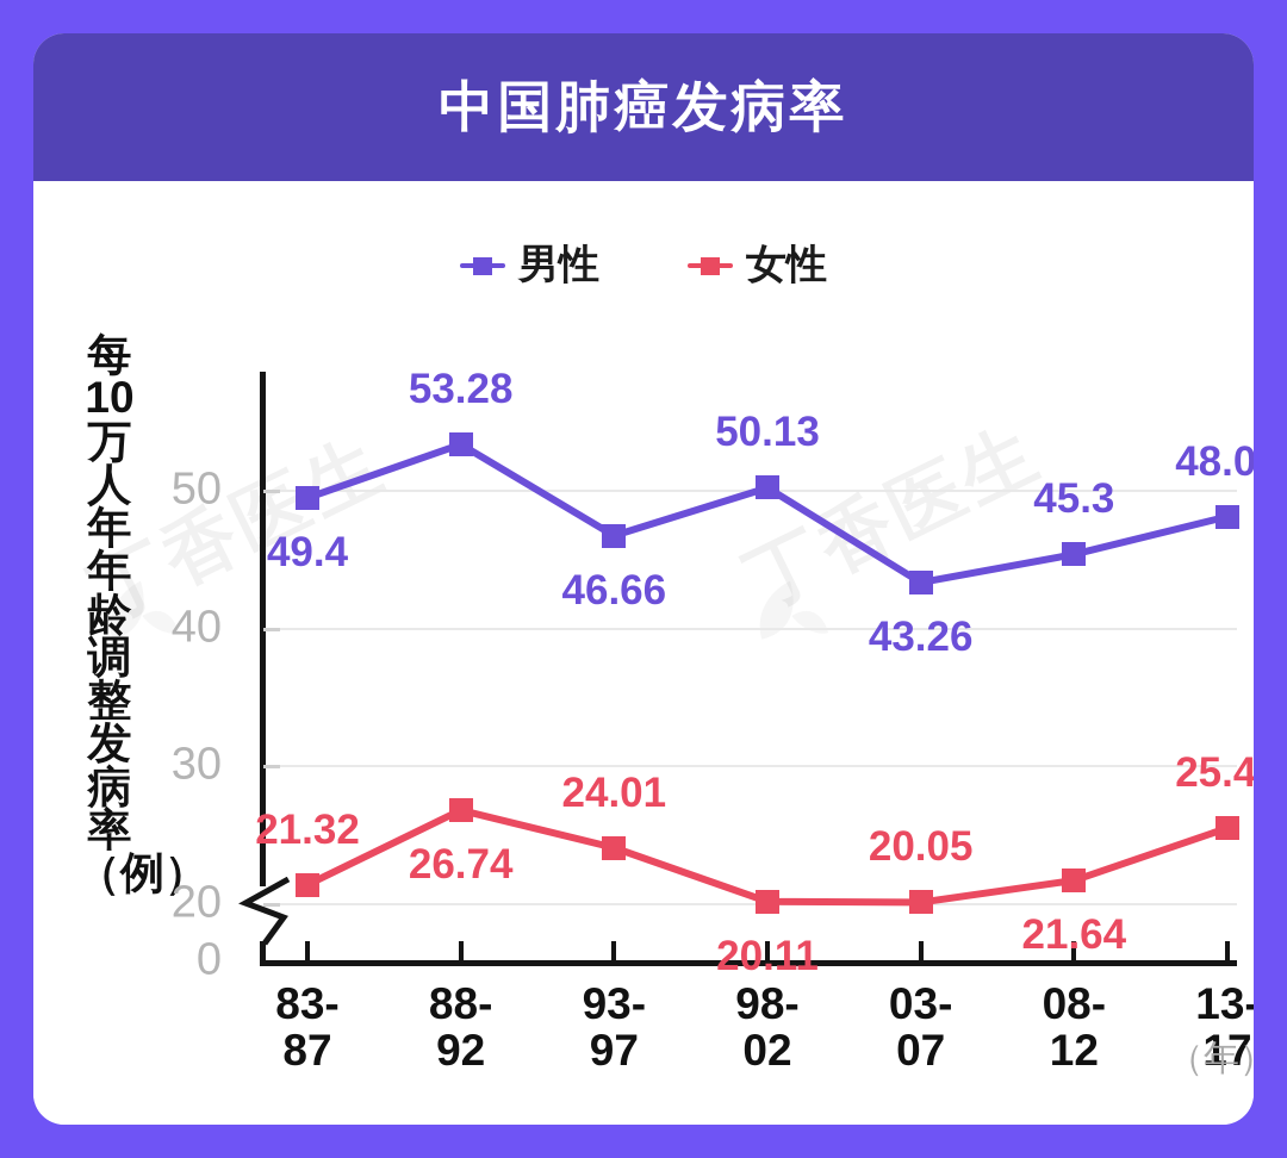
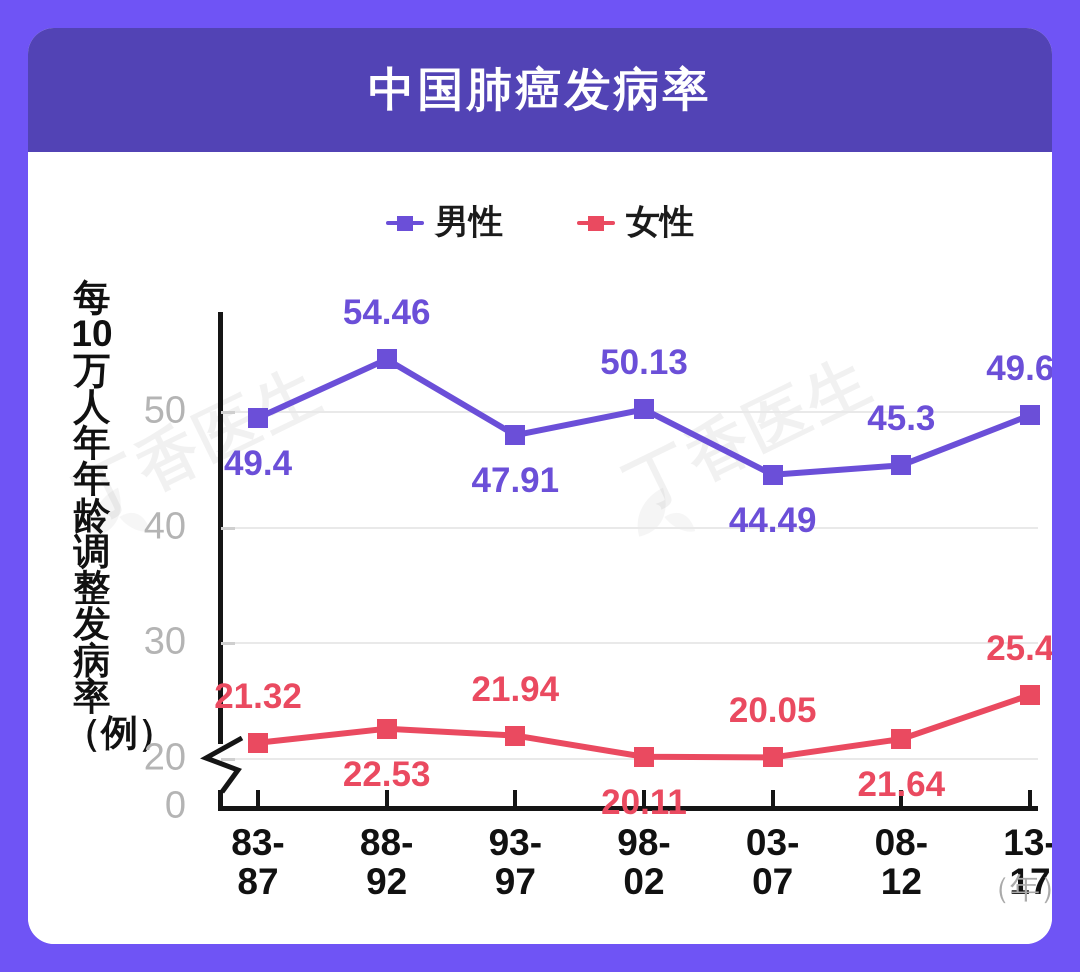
男性/88- 92: 53.28 -> 54.46
女性/88- 92: 26.74 -> 22.53
男性/93- 97: 46.66 -> 47.91
女性/93- 97: 24.01 -> 21.94
男性/03- 07: 43.26 -> 44.49
男性/13- 17: 48.04 -> 49.63
